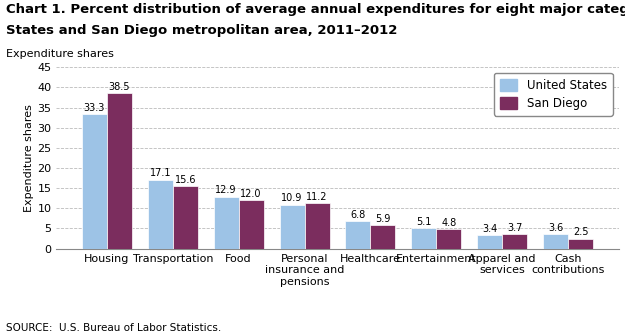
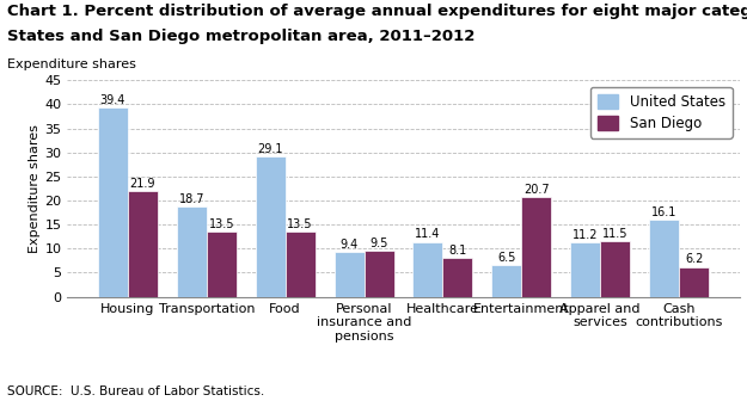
United States/Housing: 33.3 -> 39.4
San Diego/Housing: 38.5 -> 21.9
United States/Transportation: 17.1 -> 18.7
San Diego/Transportation: 15.6 -> 13.5
United States/Food: 12.9 -> 29.1
San Diego/Food: 12.0 -> 13.5
United States/Personal insurance and pensions: 10.9 -> 9.4
San Diego/Personal insurance and pensions: 11.2 -> 9.5
United States/Healthcare: 6.8 -> 11.4
San Diego/Healthcare: 5.9 -> 8.1
United States/Entertainment: 5.1 -> 6.5
San Diego/Entertainment: 4.8 -> 20.7
United States/Apparel and services: 3.4 -> 11.2
San Diego/Apparel and services: 3.7 -> 11.5
United States/Cash contributions: 3.6 -> 16.1
San Diego/Cash contributions: 2.5 -> 6.2
